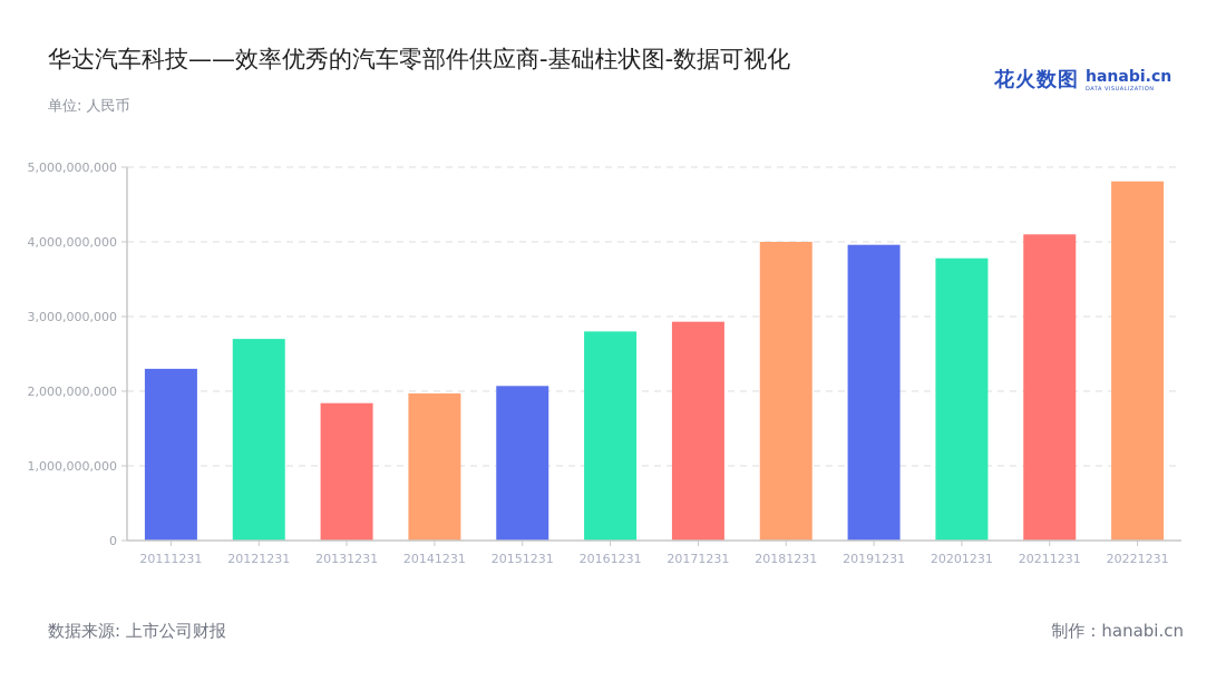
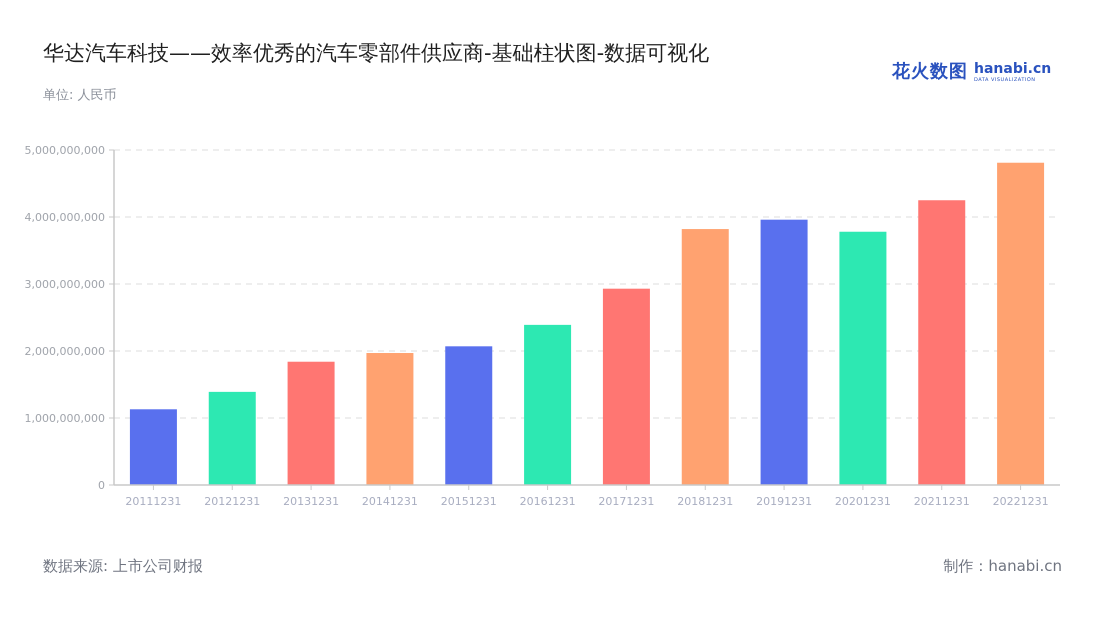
20111231: 2300000000 -> 1100000000
20121231: 2700000000 -> 1400000000
20161231: 2800000000 -> 2400000000
20181231: 4000000000 -> 3800000000
20211231: 4100000000 -> 4200000000
